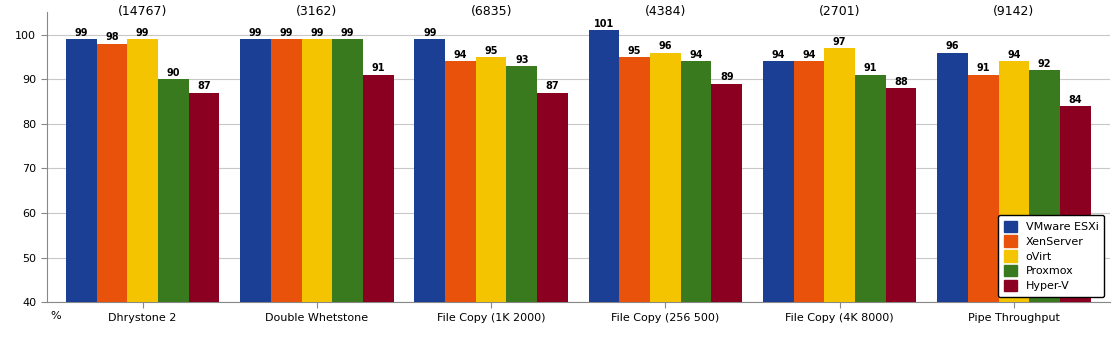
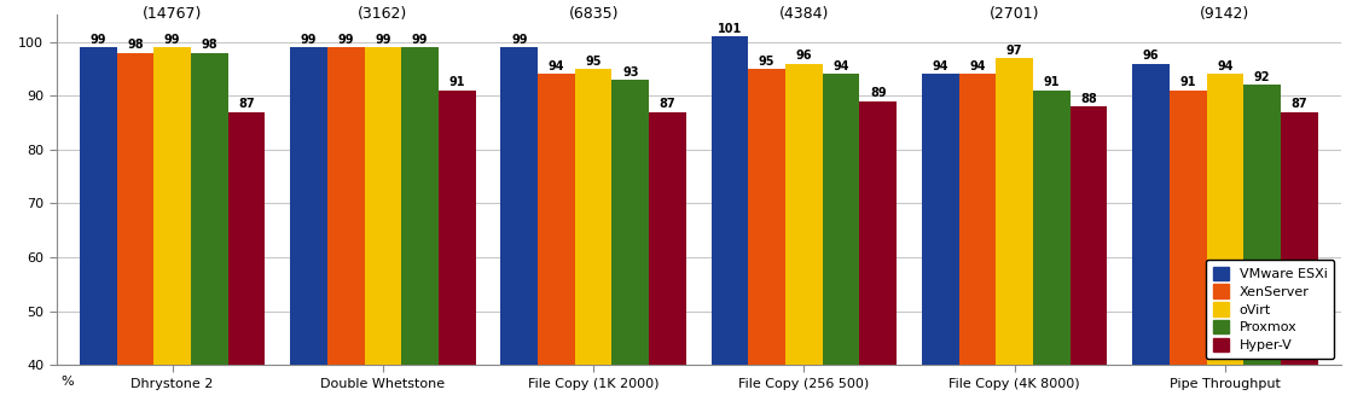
Proxmox/Dhrystone 2: 90 -> 98
Hyper-V/Pipe Throughput: 84 -> 87
